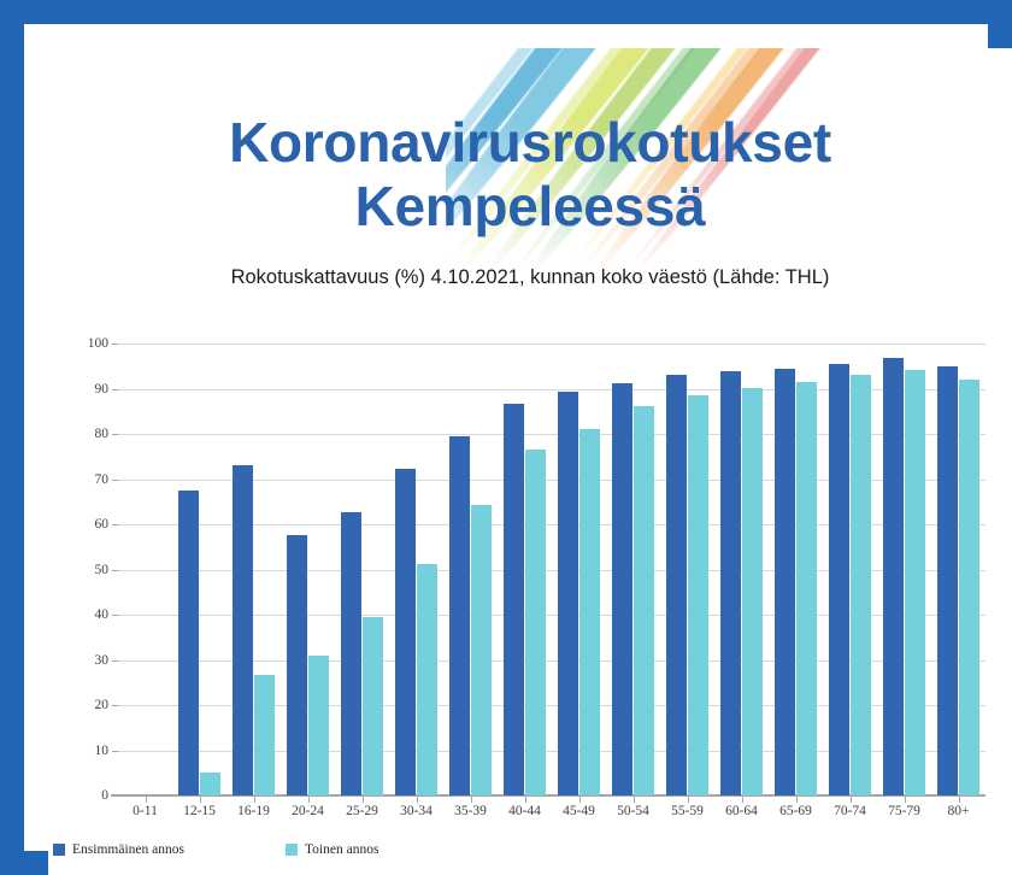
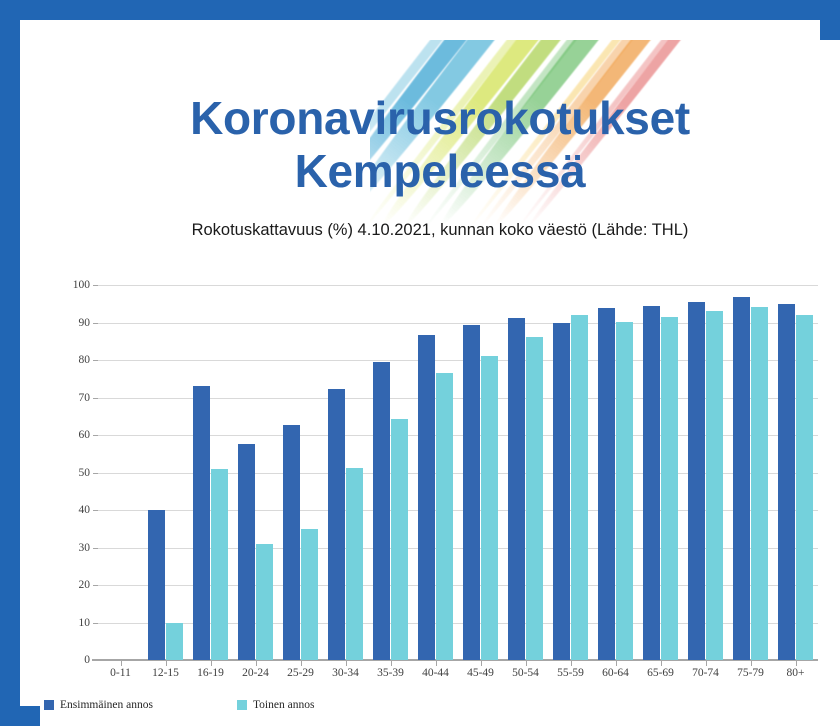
Ensimmäinen annos/12-15: 68 -> 40
Toinen annos/12-15: 5 -> 10
Toinen annos/16-19: 27 -> 51
Toinen annos/25-29: 40 -> 35
Ensimmäinen annos/55-59: 93 -> 90
Toinen annos/55-59: 88 -> 92
